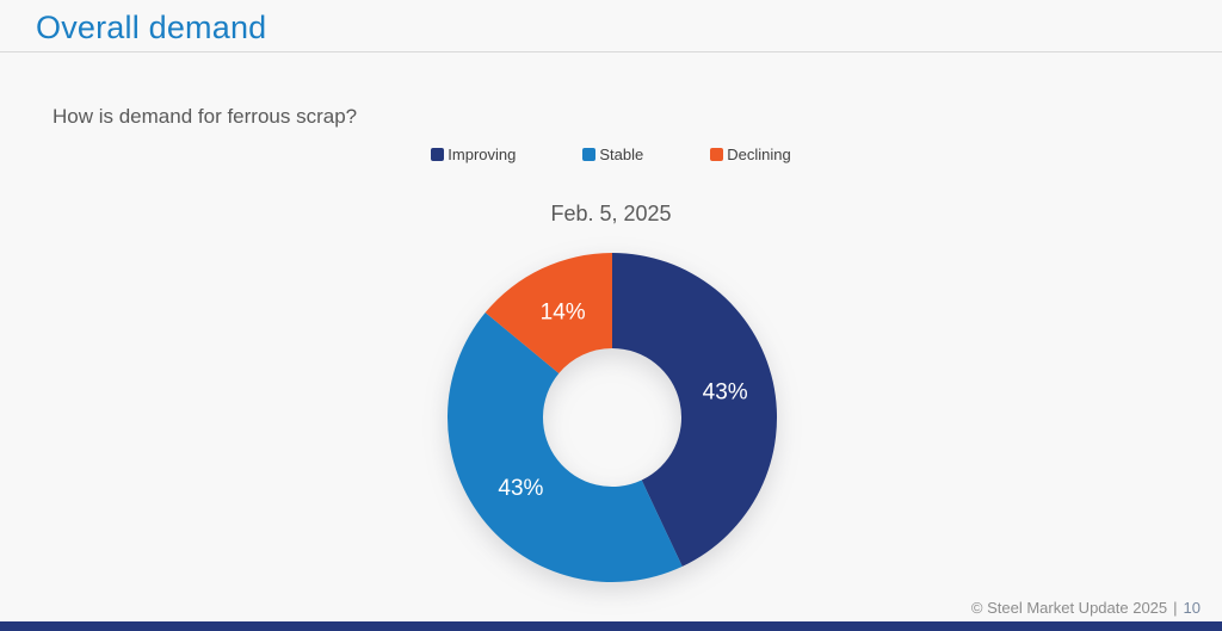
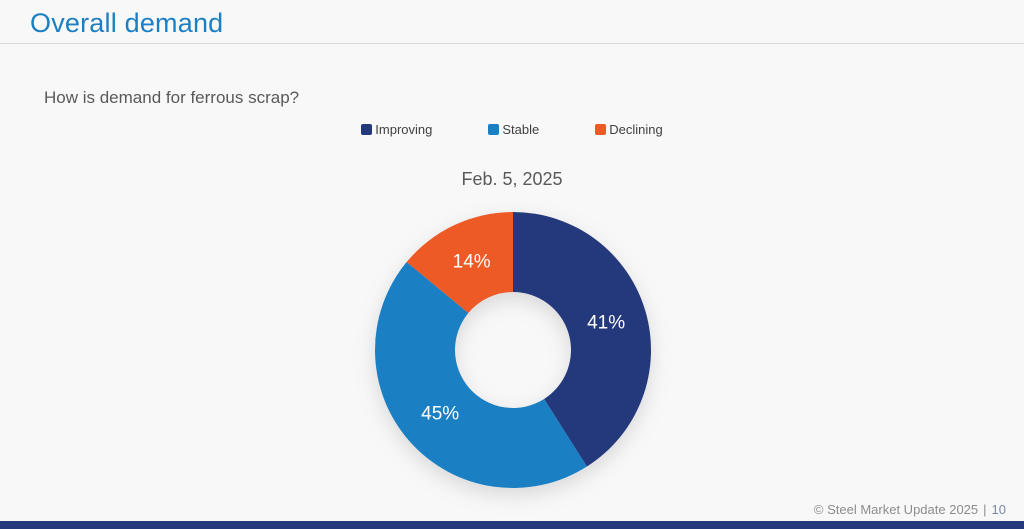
Improving: 43% -> 41%
Stable: 43% -> 45%
